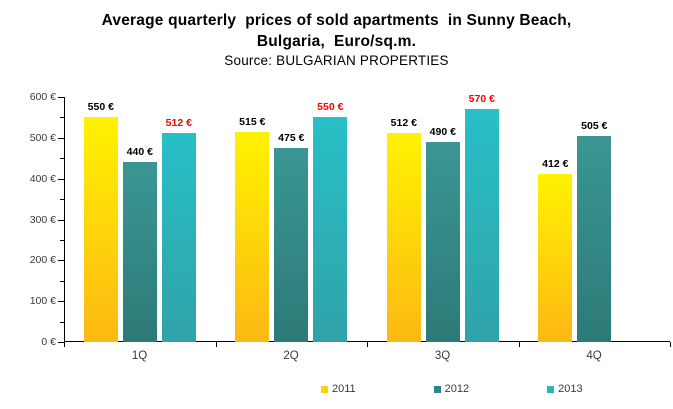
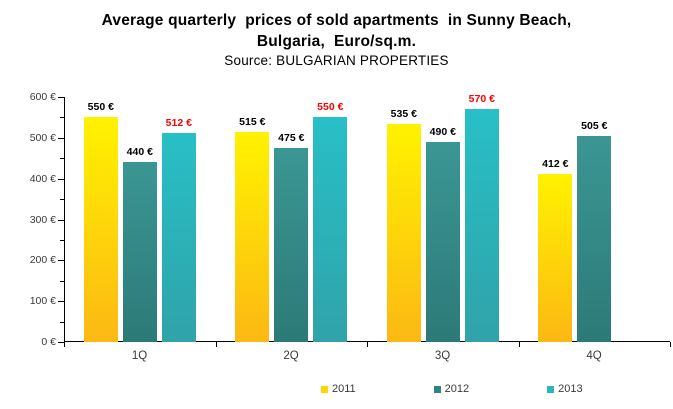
2011/3Q: 512 -> 535
